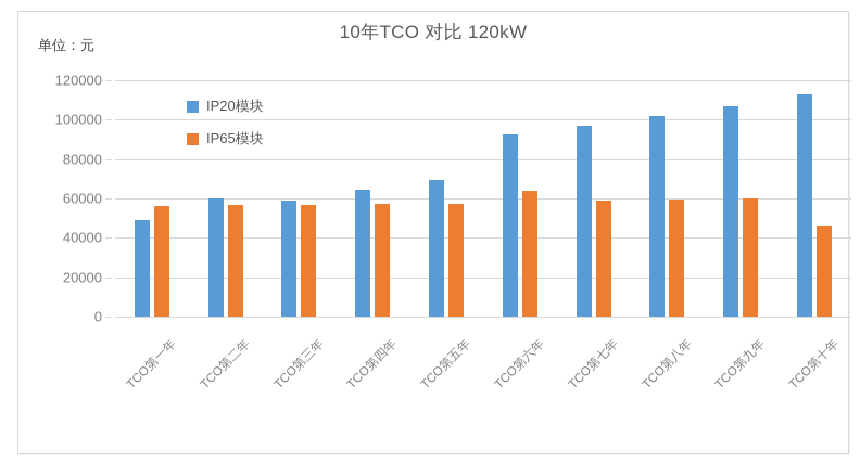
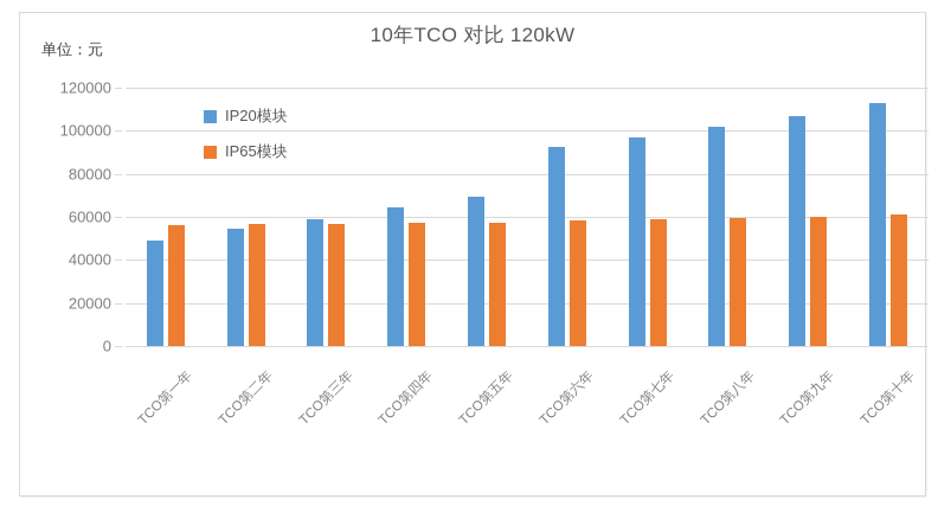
IP20模块/TCO第二年: 60000 -> 54000
IP65模块/TCO第六年: 64000 -> 58000
IP65模块/TCO第十年: 46000 -> 61000
